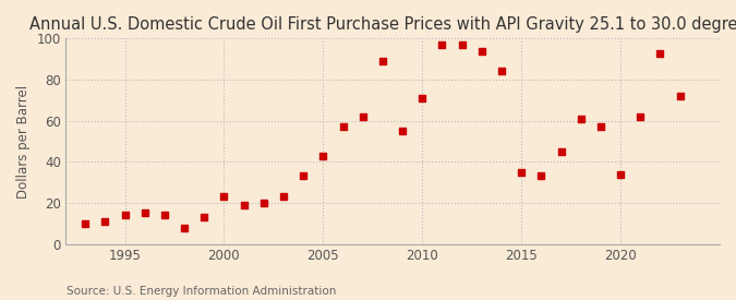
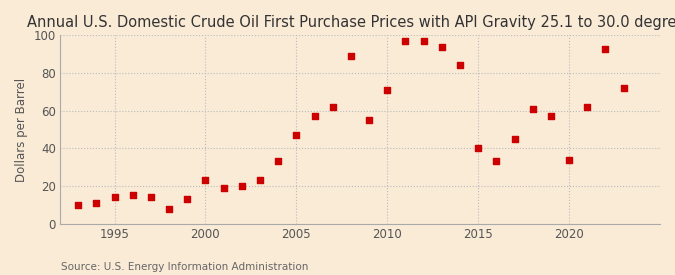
2005: 43 -> 47
2015: 35 -> 40
